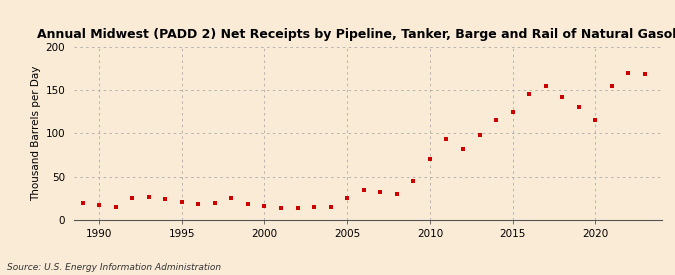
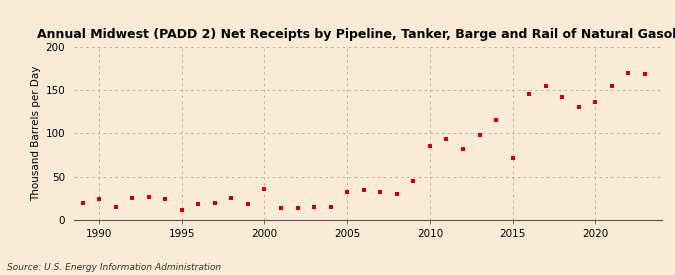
1990: 17 -> 24
1995: 21 -> 12
2000: 16 -> 36
2005: 25 -> 32
2010: 70 -> 86
2015: 125 -> 72
2020: 115 -> 136
